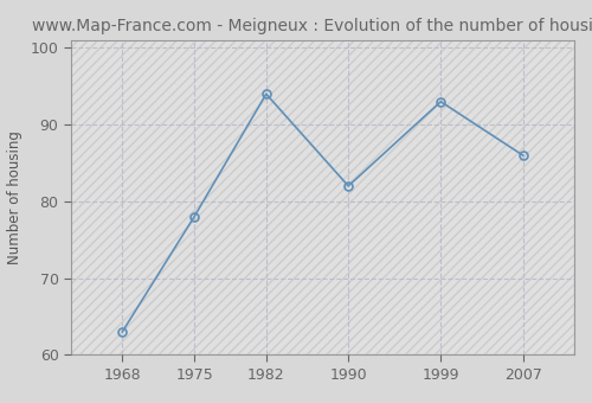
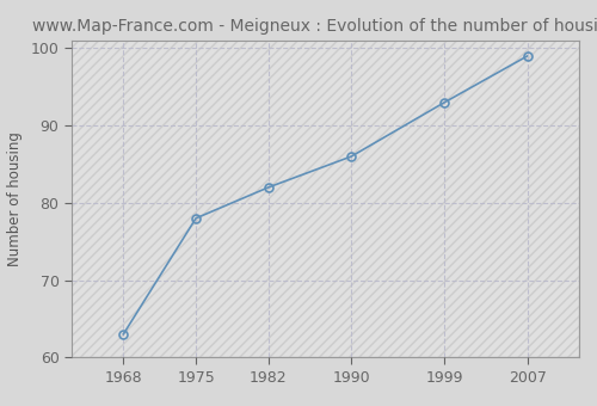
1982: 94 -> 82
1990: 82 -> 86
2007: 86 -> 99
